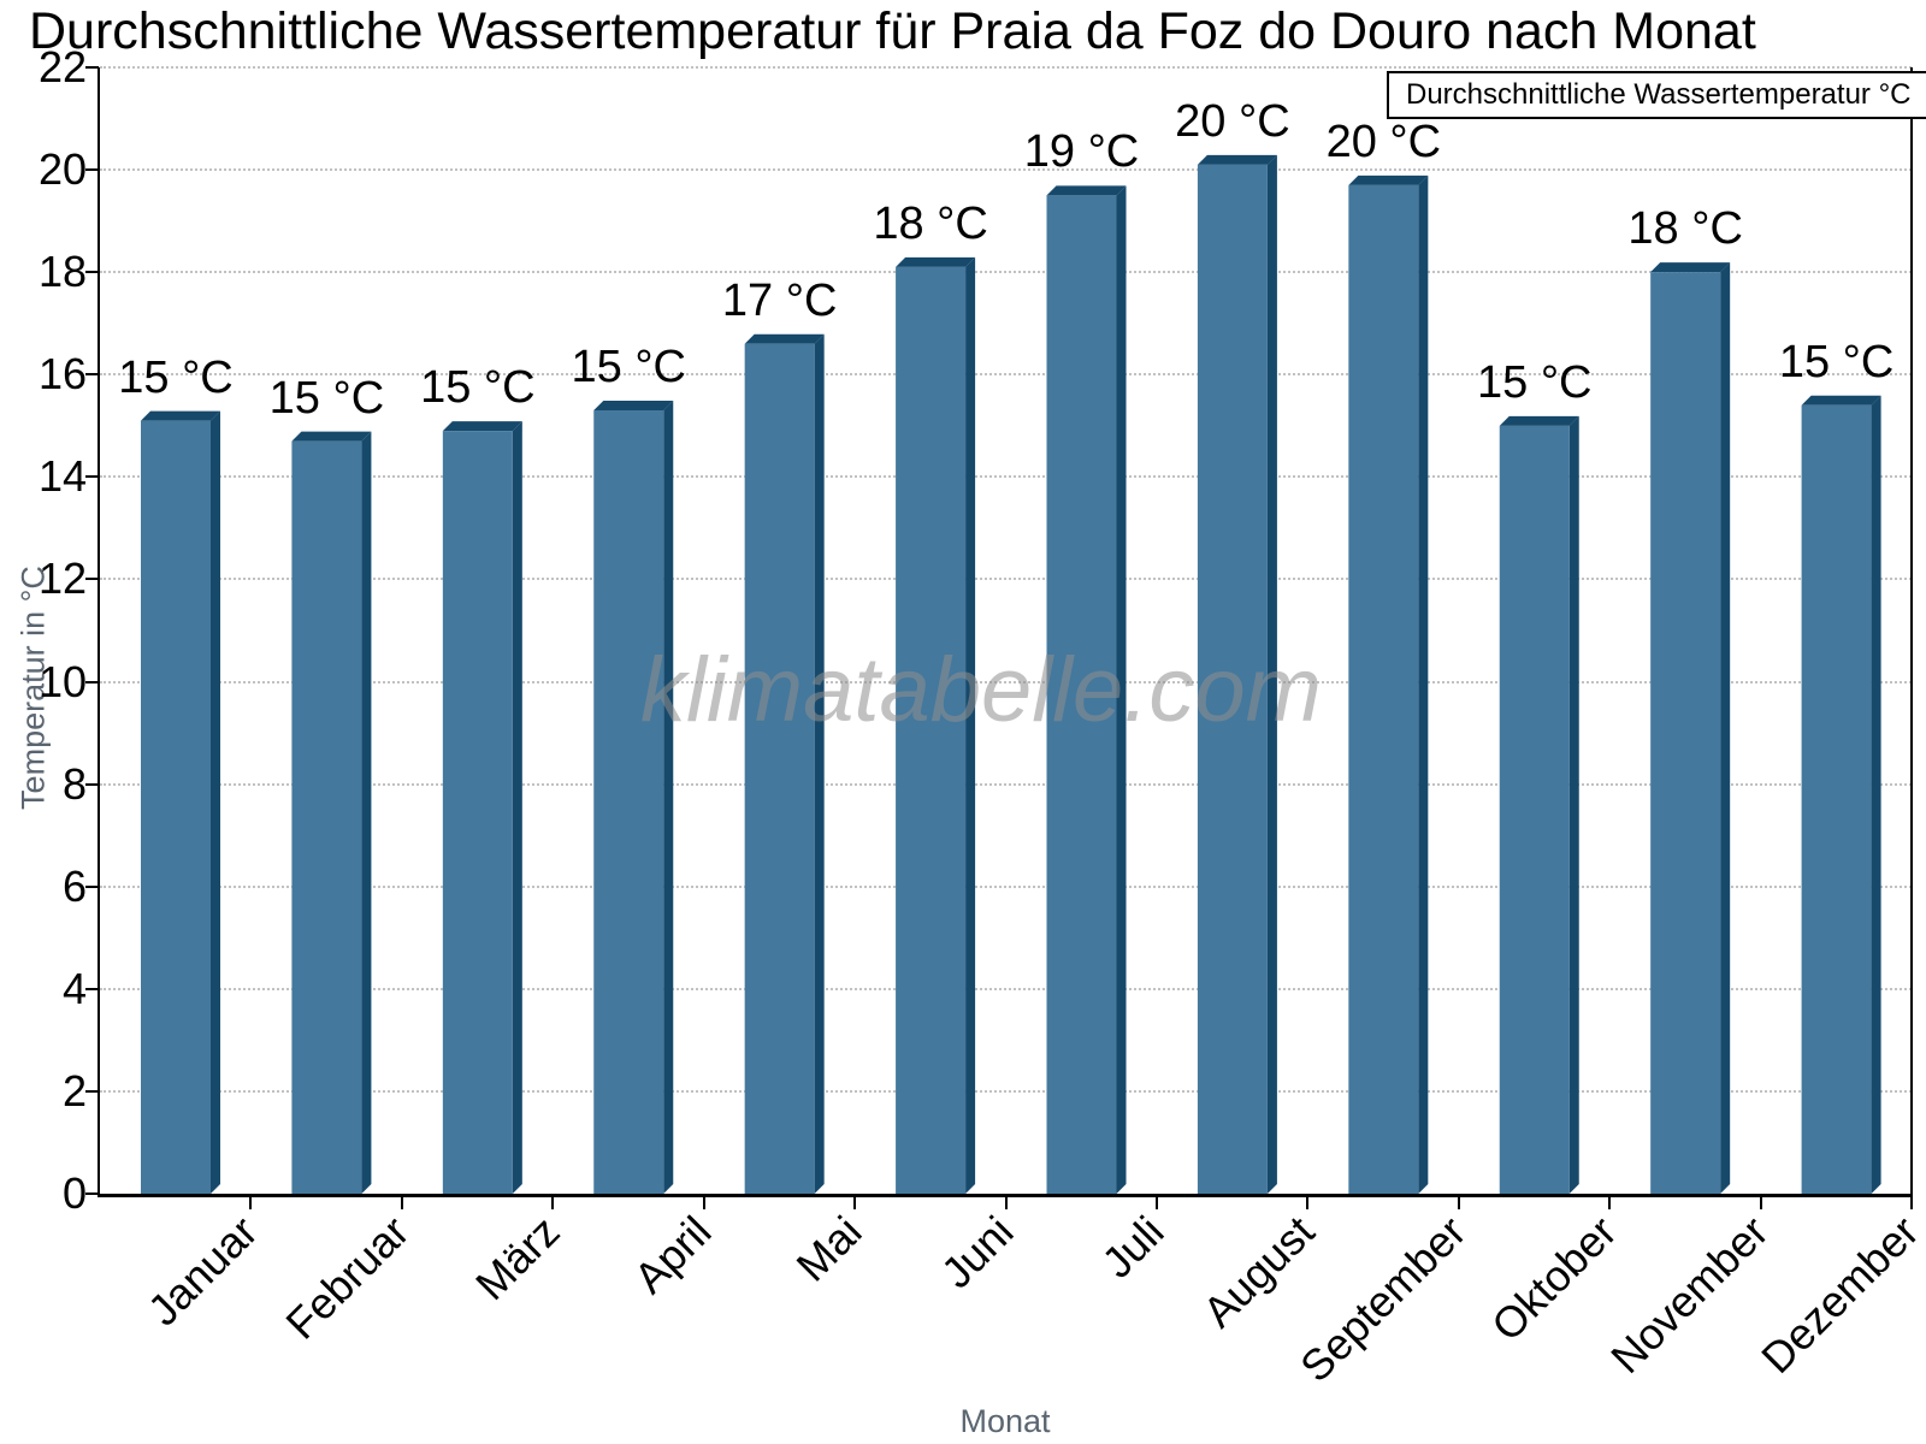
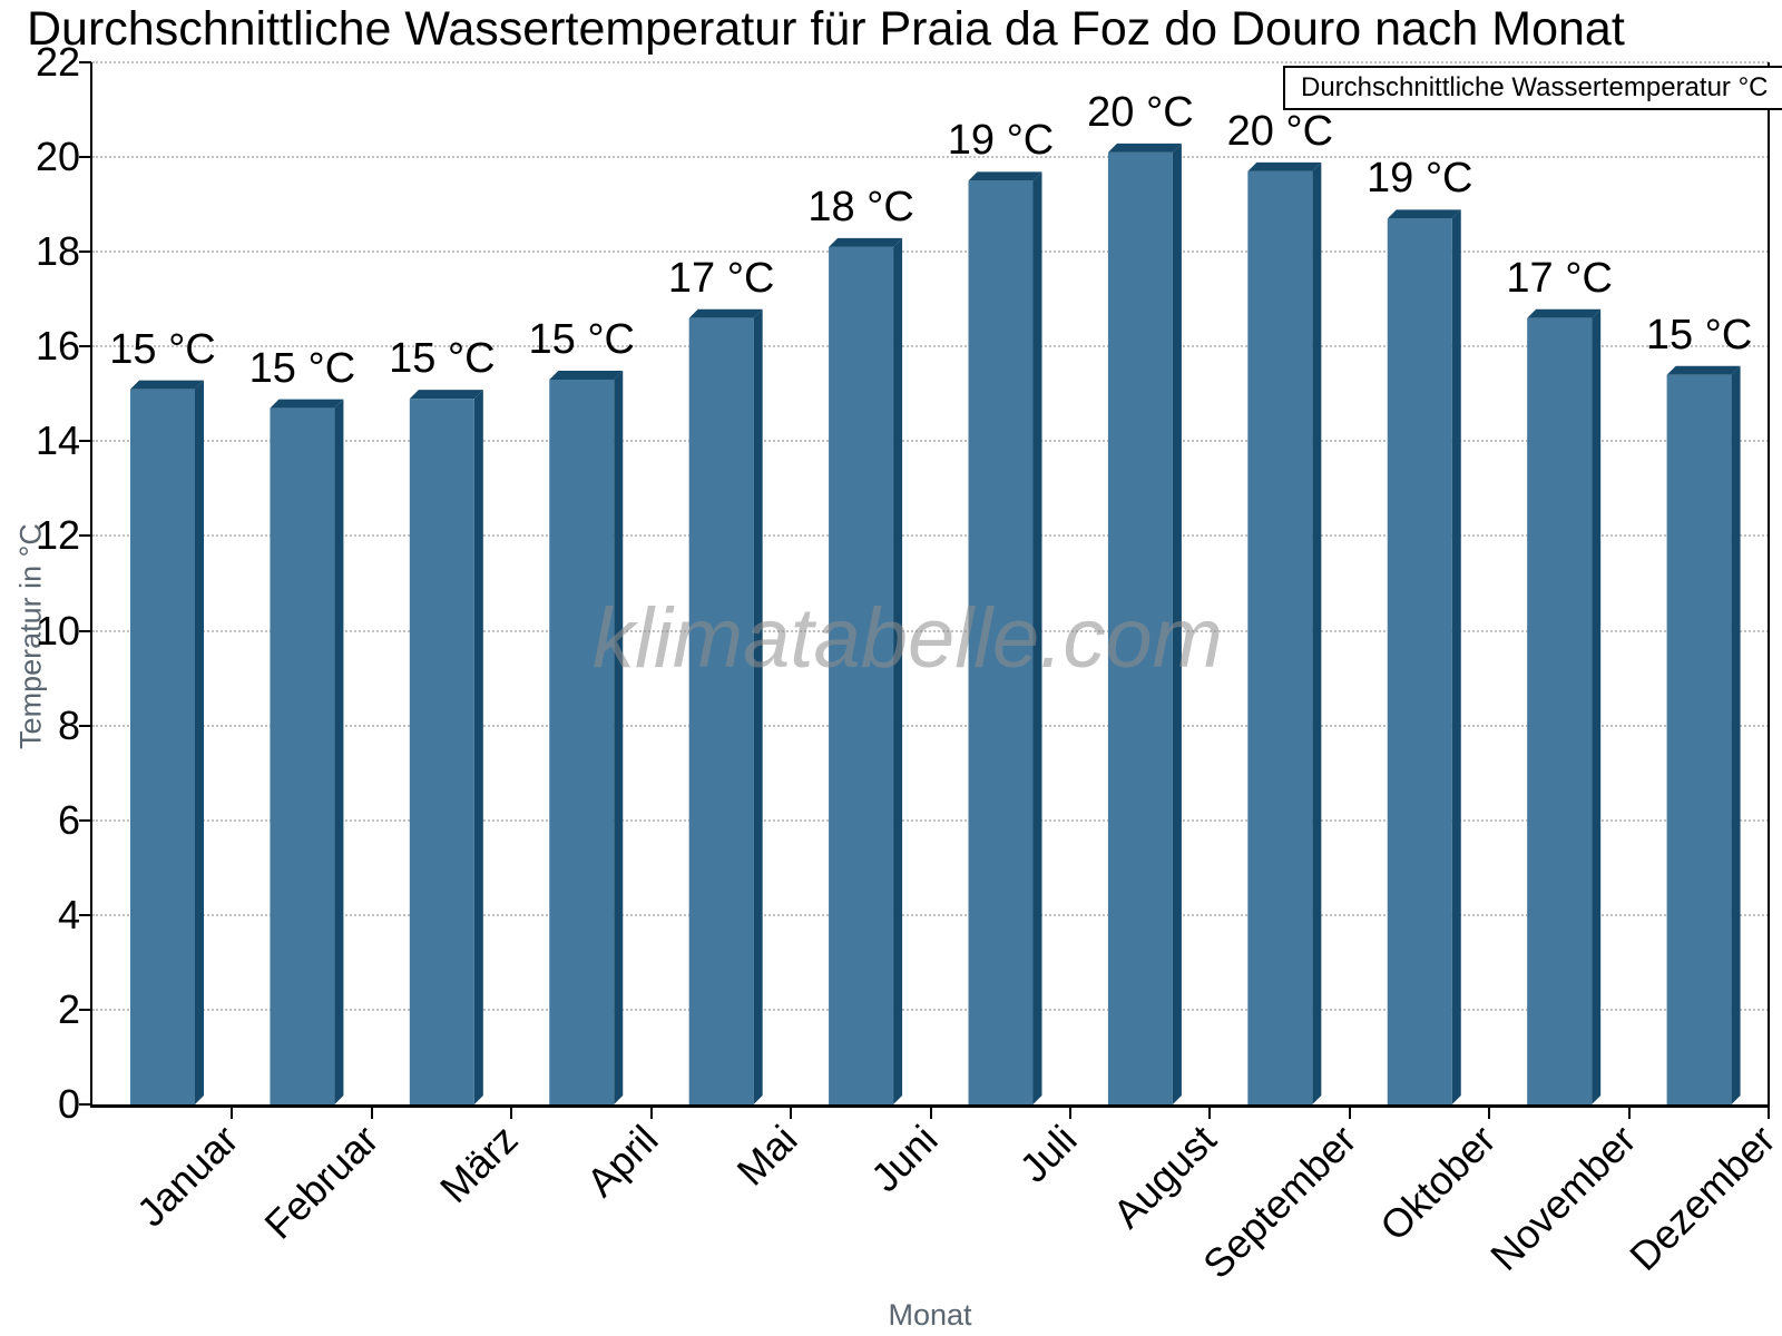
Oktober: 15 -> 19
November: 18 -> 17
